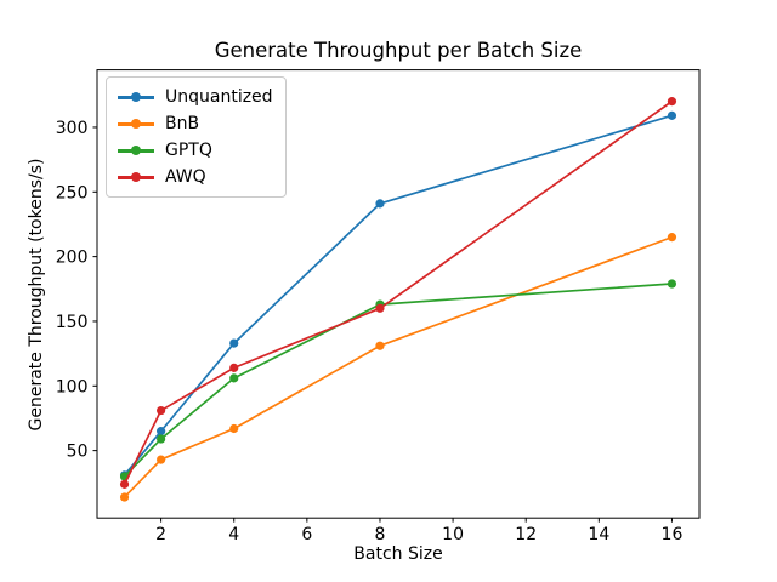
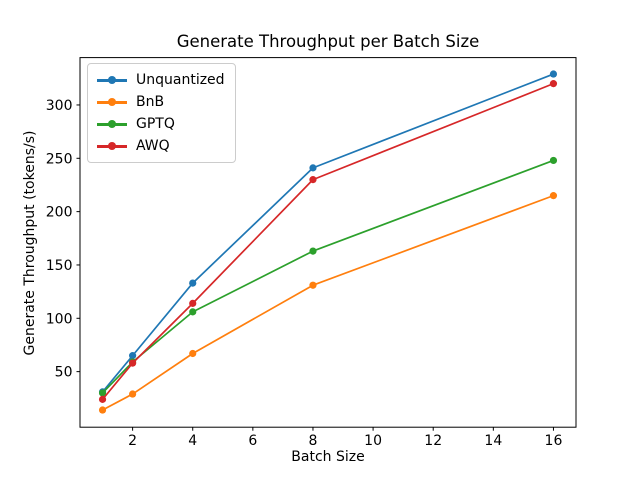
BnB/2: 43 -> 29
AWQ/2: 81 -> 58
AWQ/8: 160 -> 230
Unquantized/16: 309 -> 329
GPTQ/16: 179 -> 248
